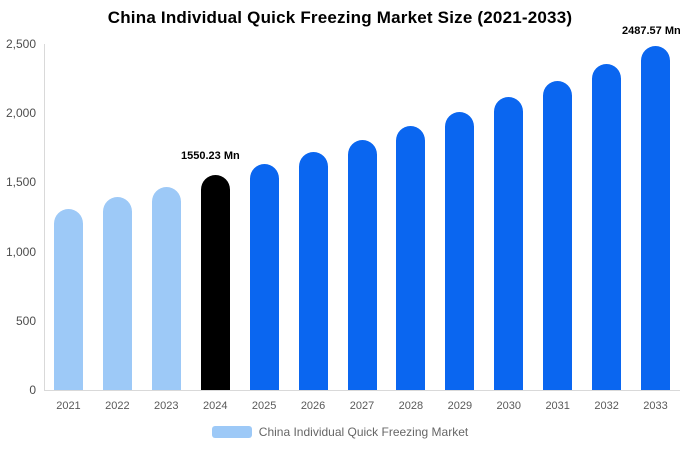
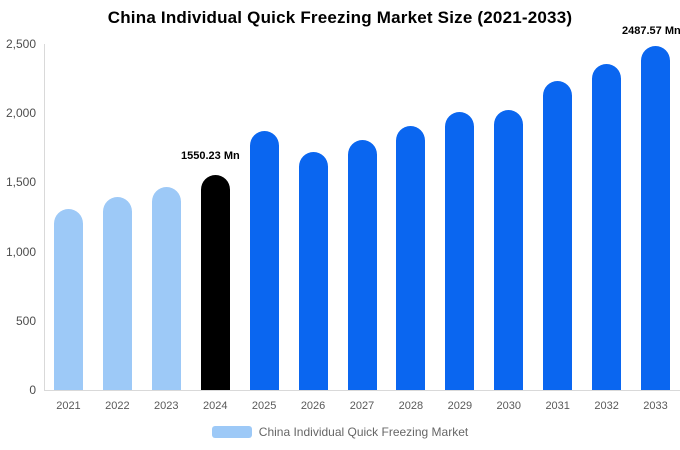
2025: 1630 -> 1870
2030: 2110 -> 2020
